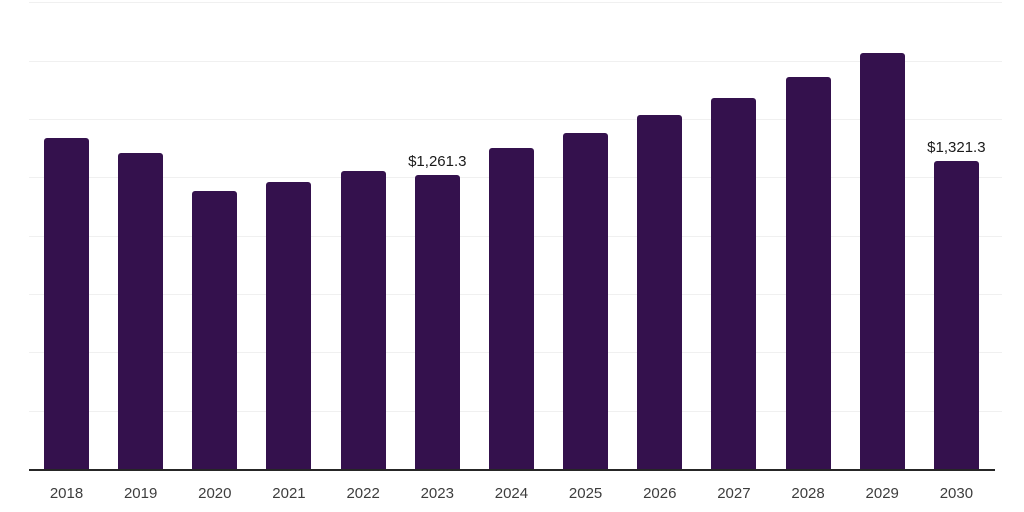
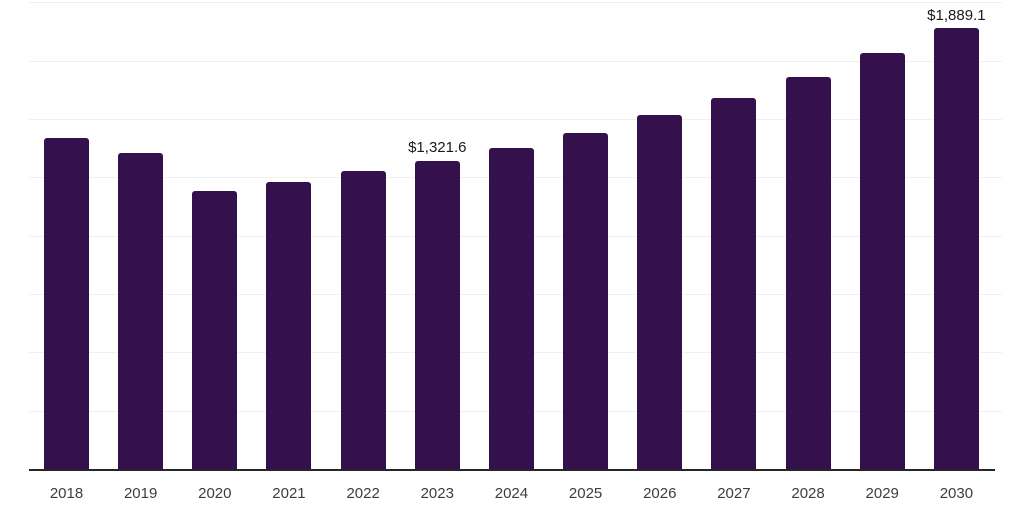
2023: $1,261.3 -> $1,321.6
2030: $1,321.3 -> $1,889.1
